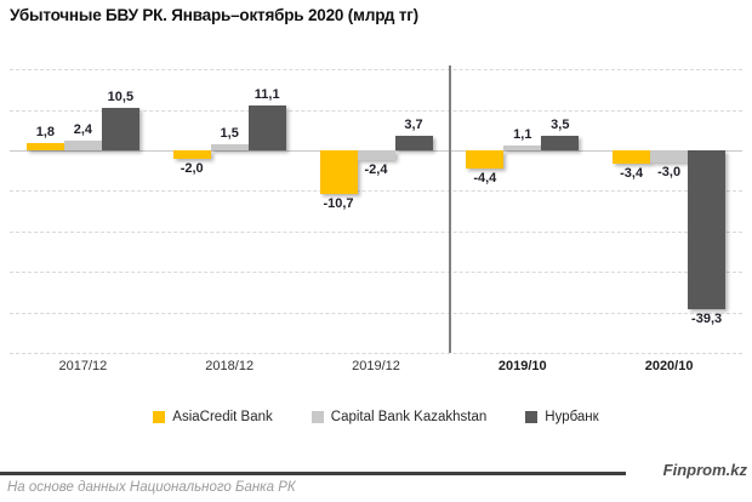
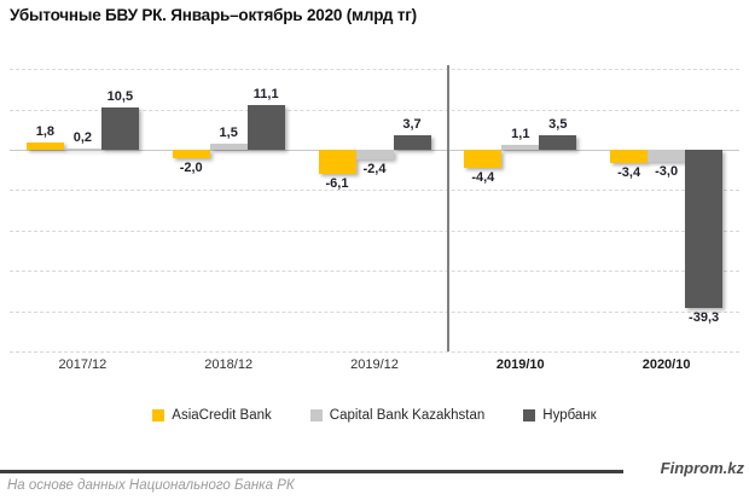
Capital Bank Kazakhstan/2017/12: 2,4 -> 0,2
AsiaCredit Bank/2019/12: -10,7 -> -6,1
